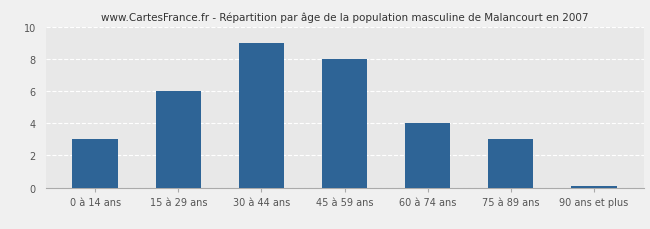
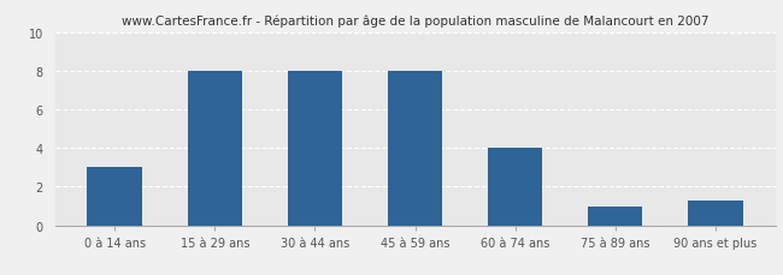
15 à 29 ans: 6.0 -> 8.0
30 à 44 ans: 9.0 -> 8.0
75 à 89 ans: 3.0 -> 1.0
90 ans et plus: 0.1 -> 1.3
